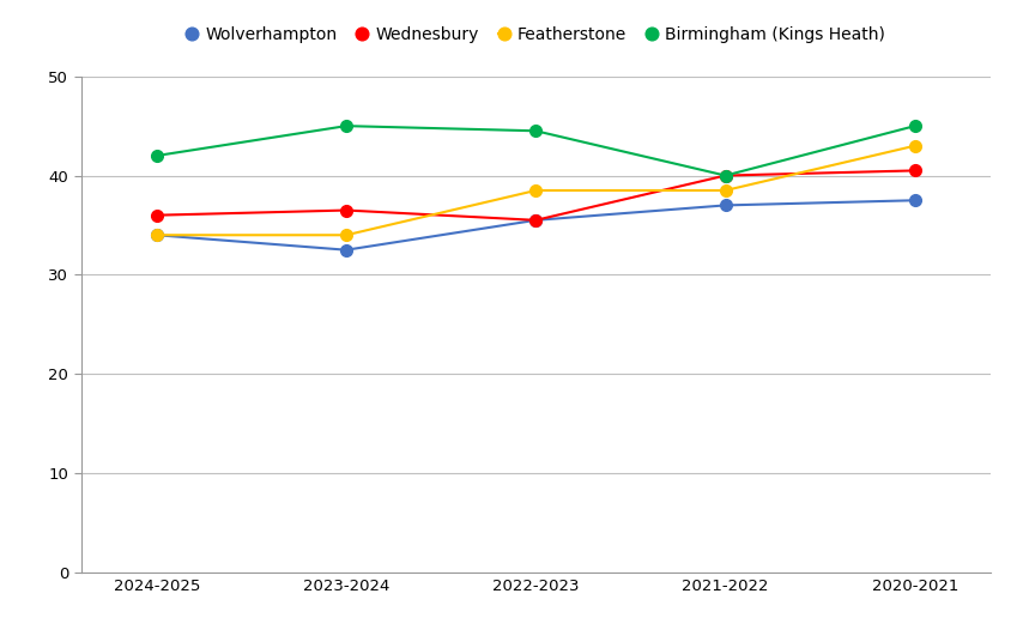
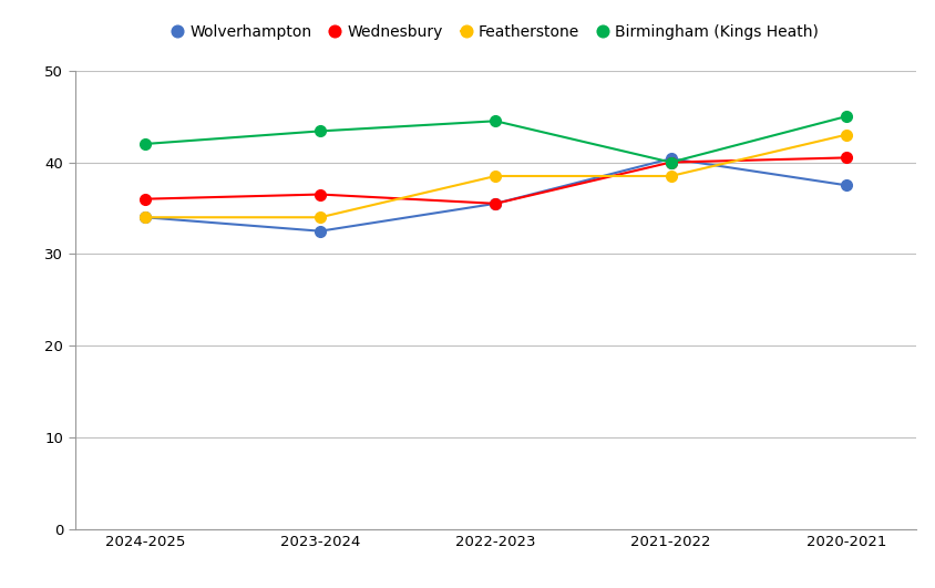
Birmingham (Kings Heath)/2023-2024: 45.0 -> 43.4
Wolverhampton/2021-2022: 37.0 -> 40.4
